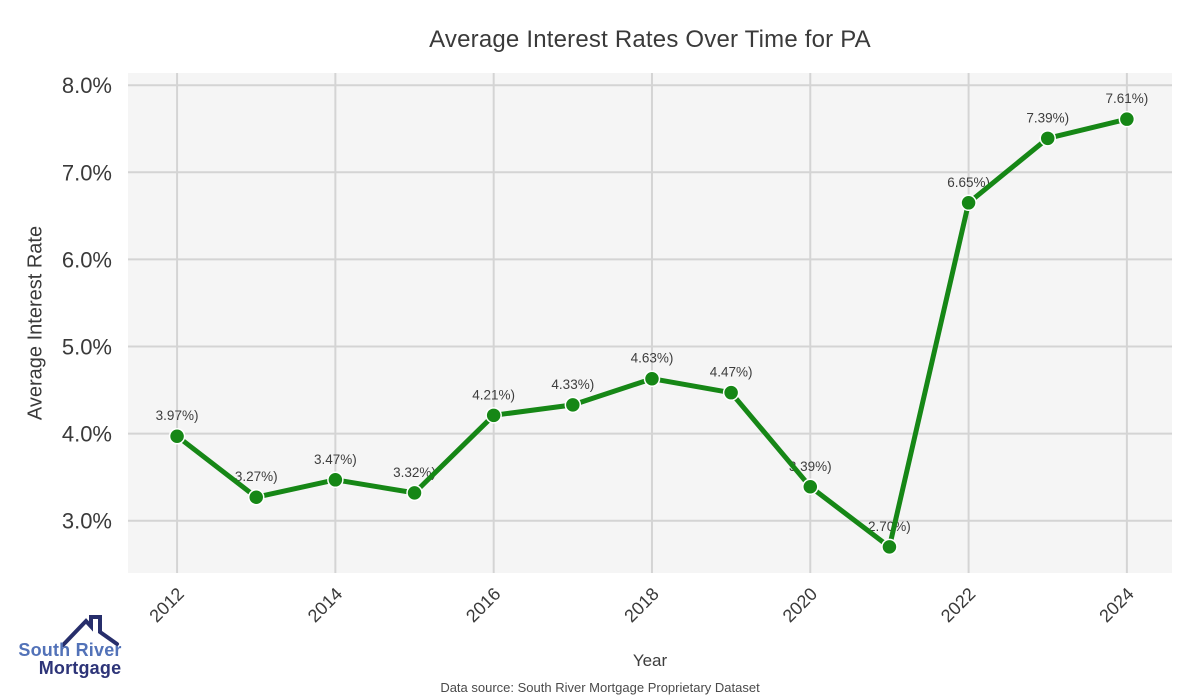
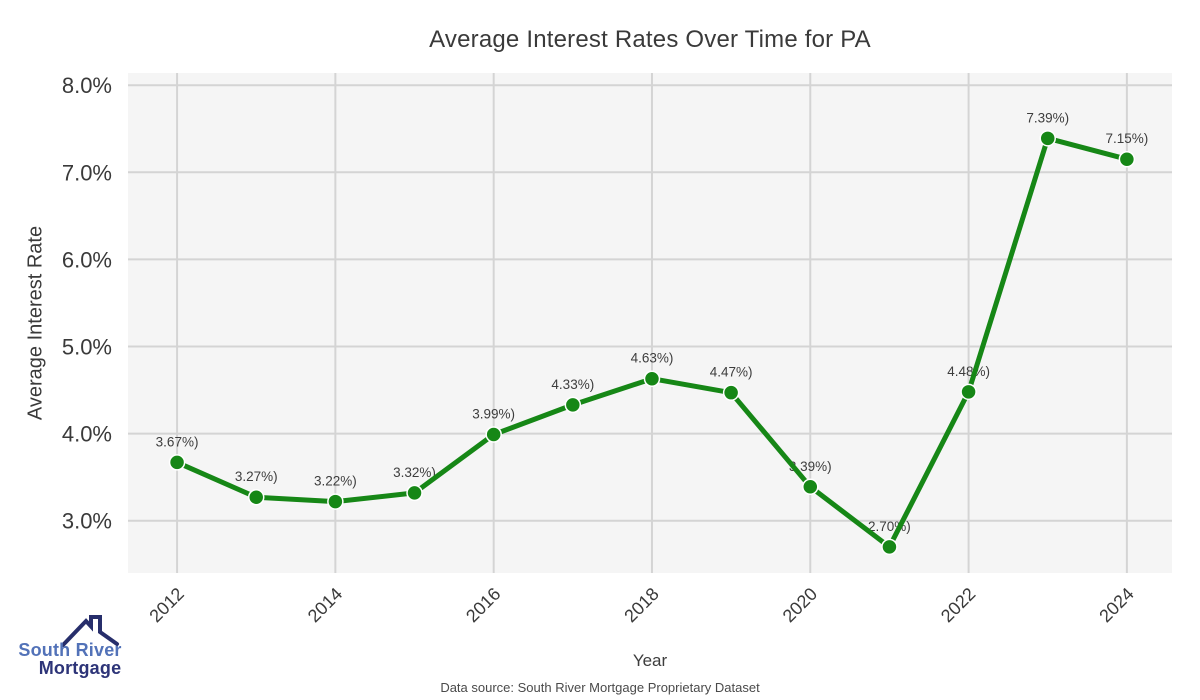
2012: 3.97% -> 3.67%
2014: 3.47% -> 3.22%
2016: 4.21% -> 3.99%
2022: 6.65% -> 4.48%
2024: 7.61% -> 7.15%
